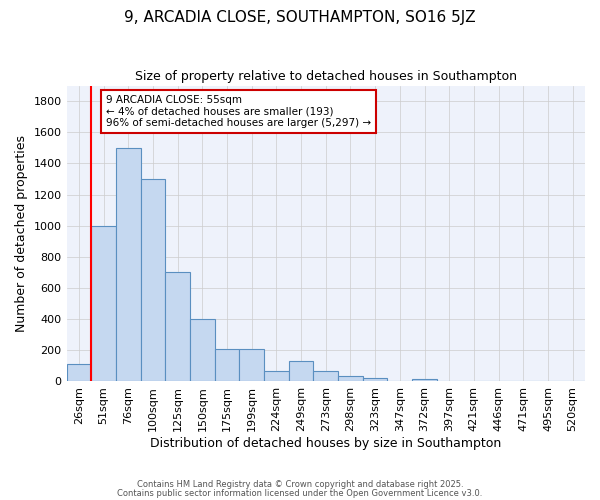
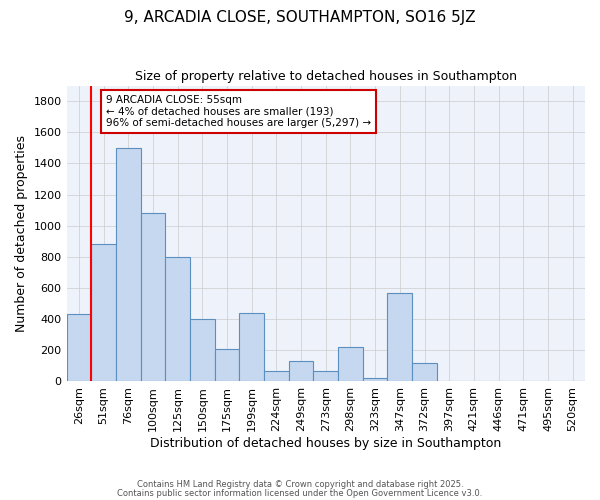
26sqm: 110 -> 430
51sqm: 1000 -> 880
100sqm: 1300 -> 1080
125sqm: 700 -> 800
199sqm: 210 -> 440
298sqm: 40 -> 220
347sqm: 0 -> 570
372sqm: 20 -> 120
